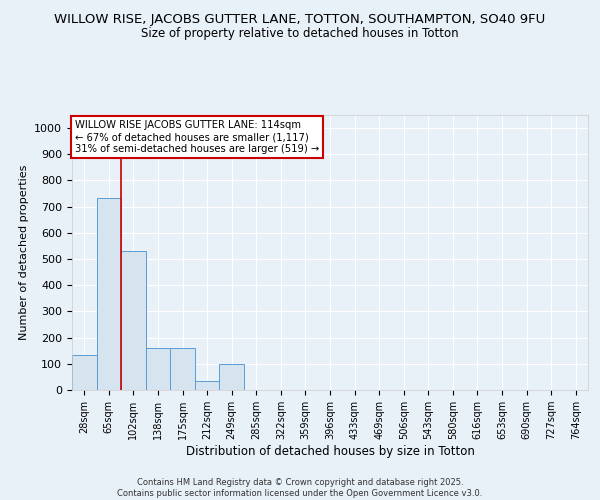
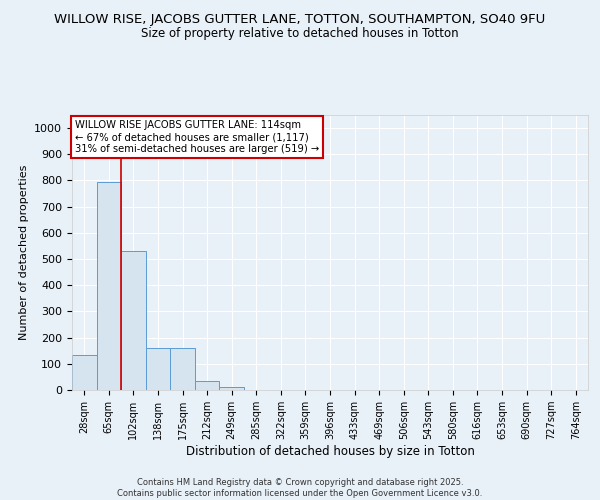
65sqm: 735 -> 795
249sqm: 100 -> 10
